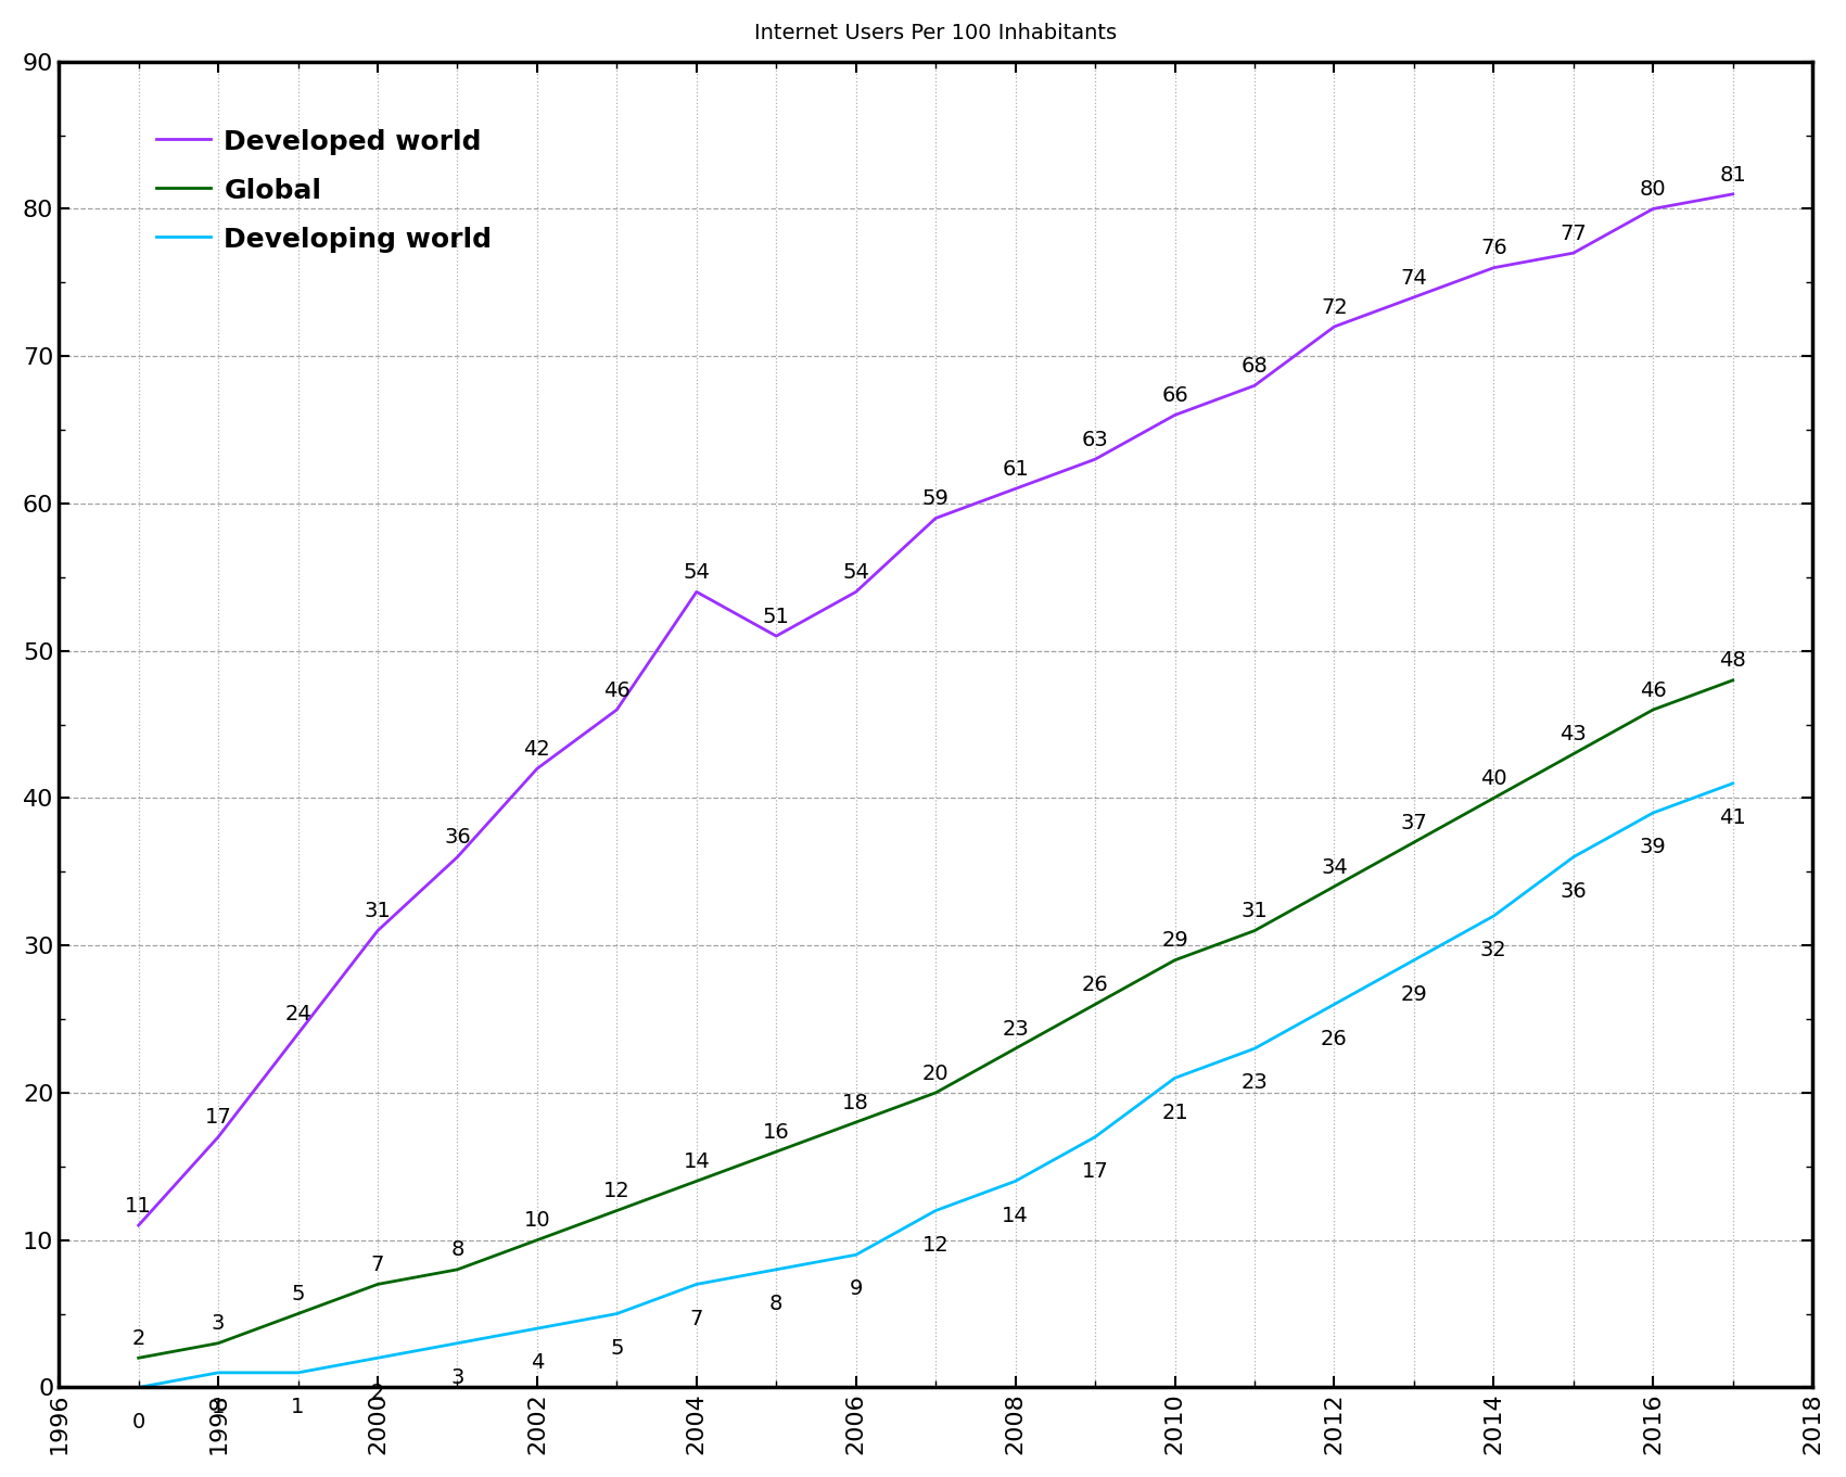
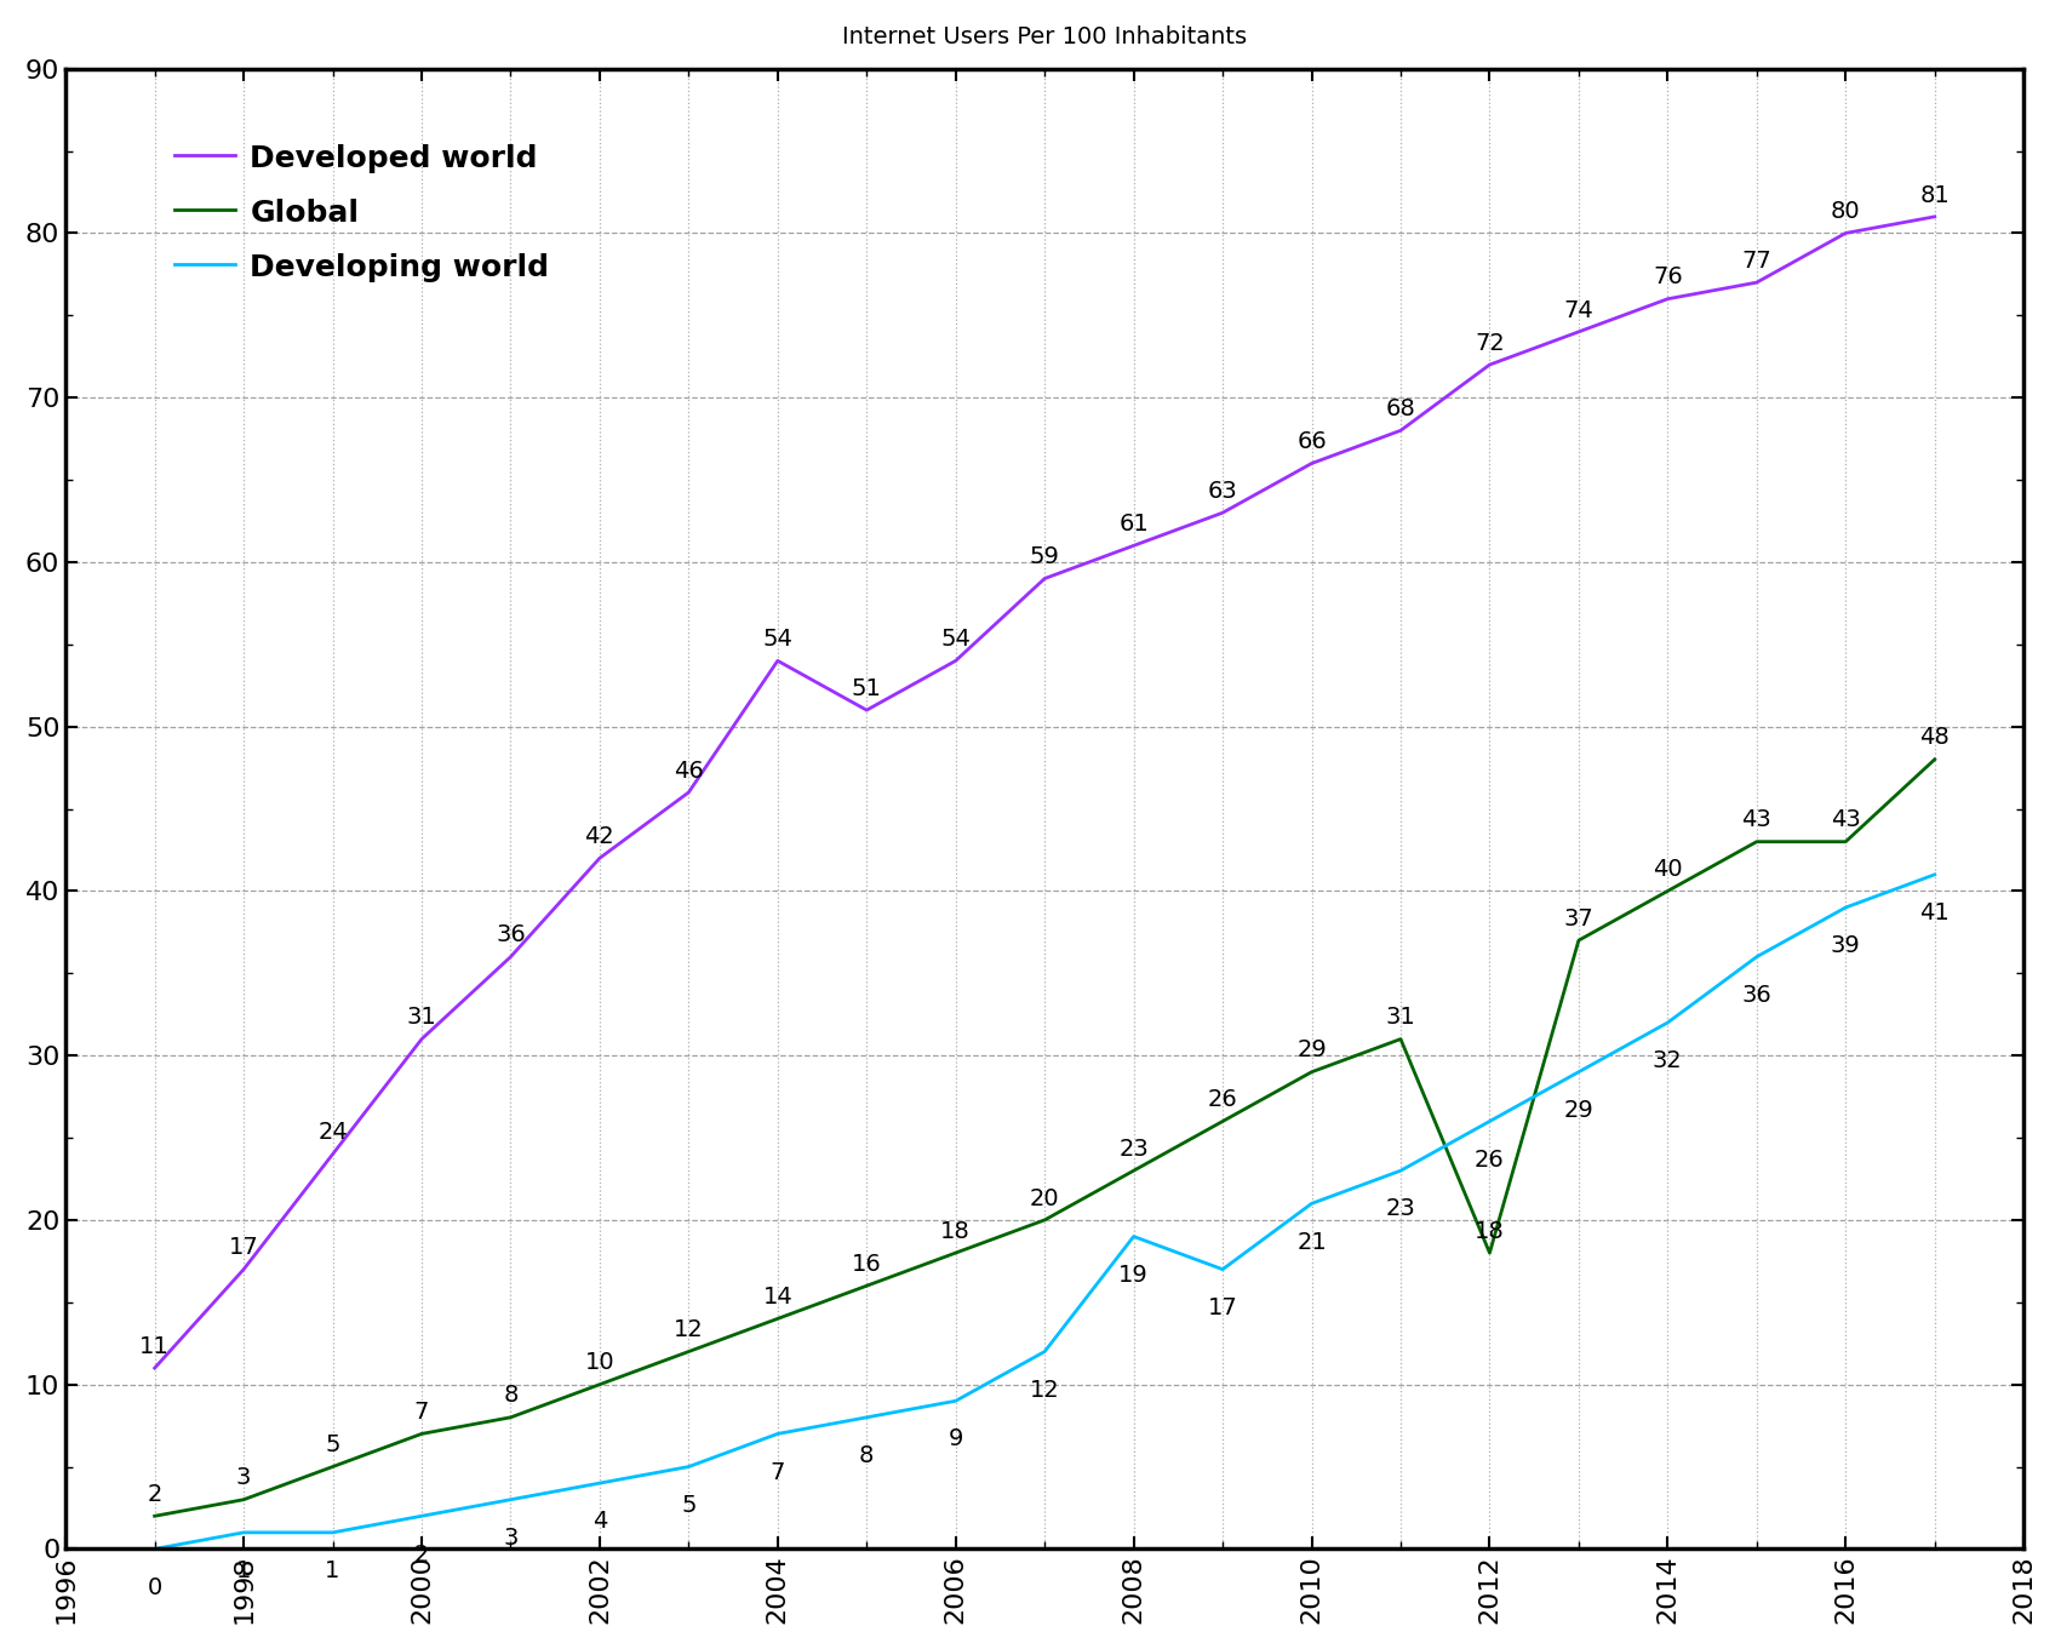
Developing world/2008: 14 -> 19
Global/2012: 34 -> 18
Global/2016: 46 -> 43
